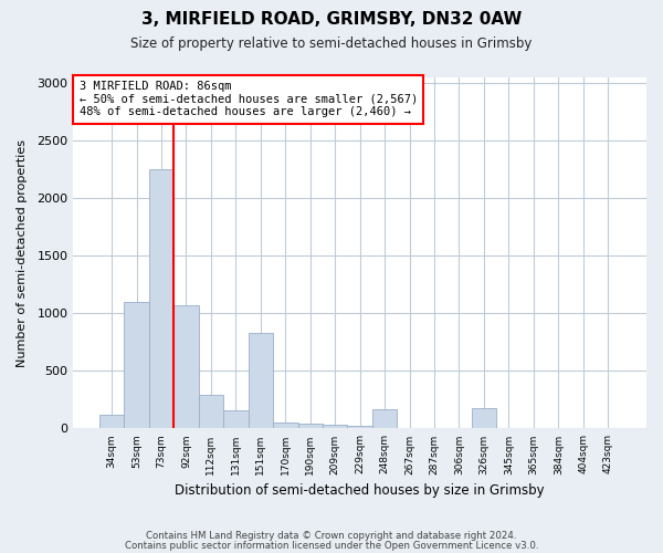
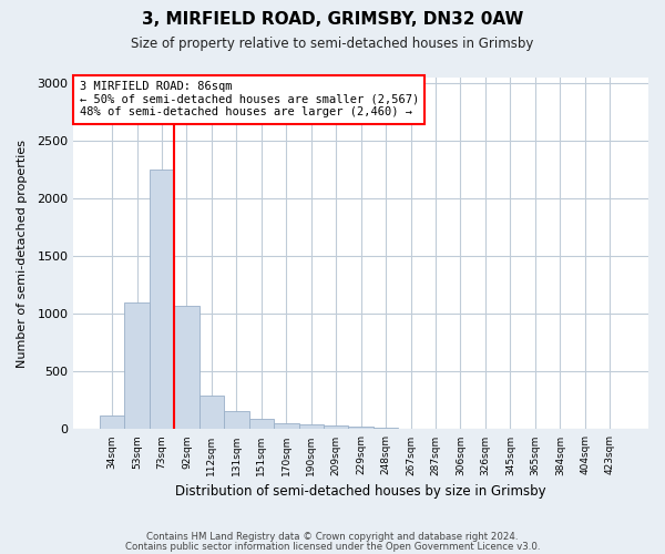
151sqm: 830 -> 90
248sqm: 170 -> 10
326sqm: 180 -> 0
